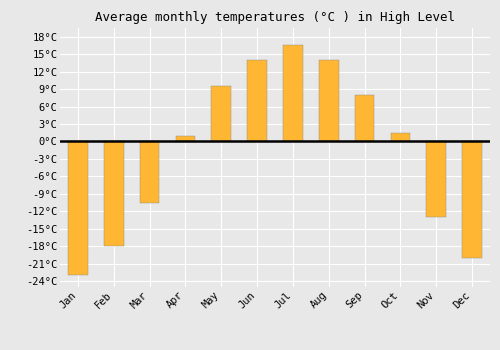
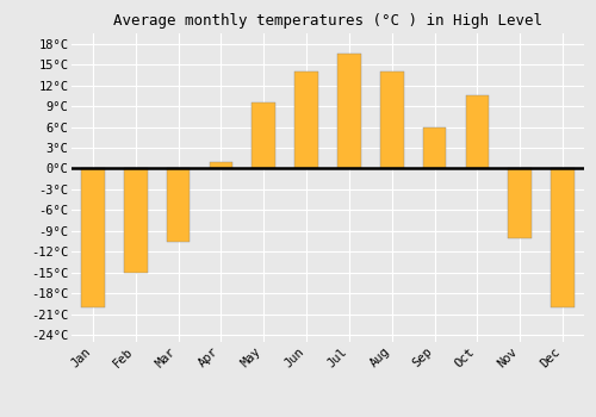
Jan: -23.0°C -> -20.0°C
Feb: -18.0°C -> -15.0°C
Sep: 8.0°C -> 6.0°C
Oct: 1.5°C -> 10.6°C
Nov: -13.0°C -> -10.0°C
